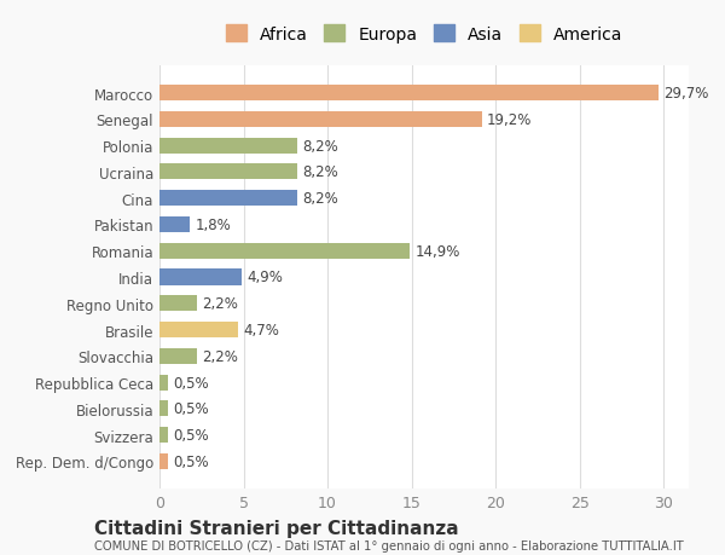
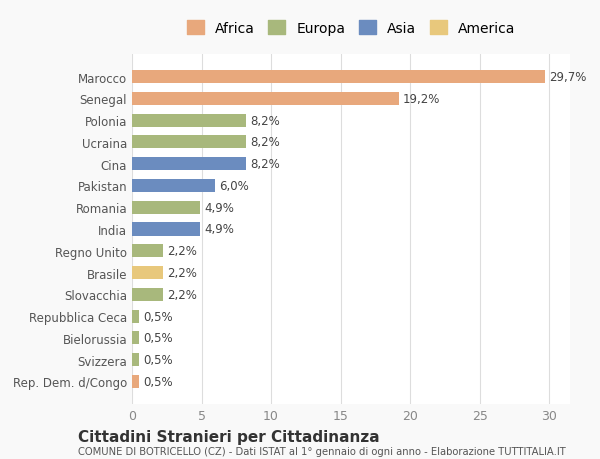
Pakistan: 1,8% -> 6,0%
Romania: 14,9% -> 4,9%
Brasile: 4,7% -> 2,2%
